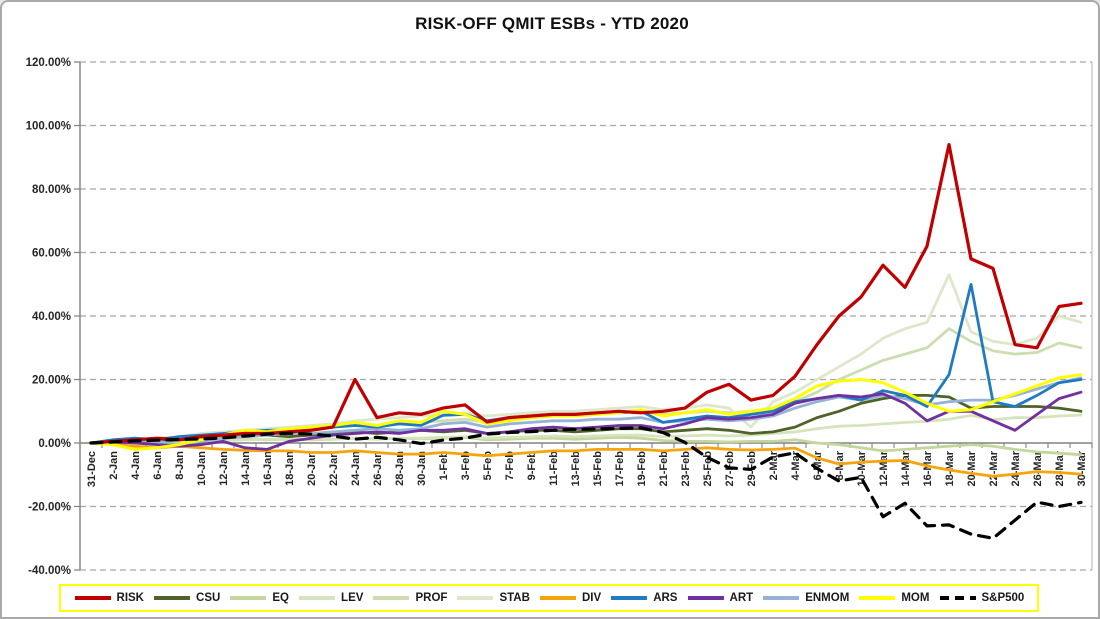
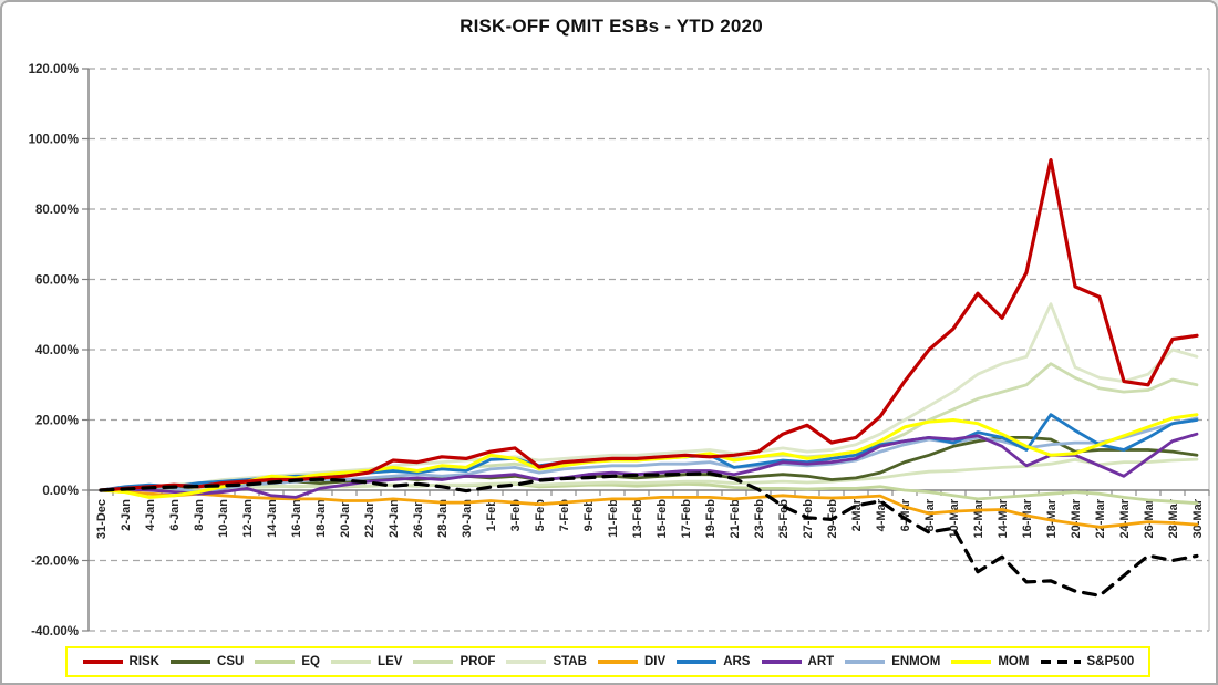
RISK/24-Jan: 20% -> 8%
STAB/29-Feb: 5% -> 12%
ARS/20-Mar: 50% -> 17%
